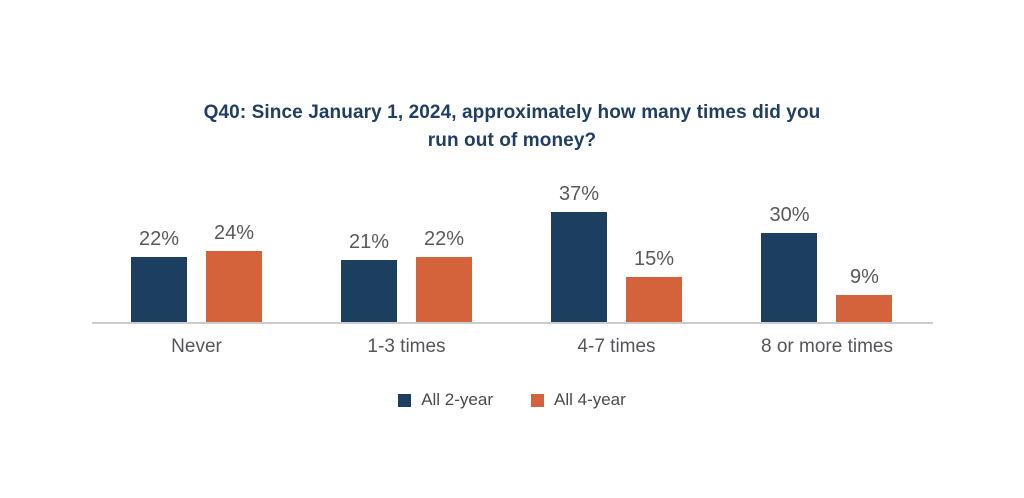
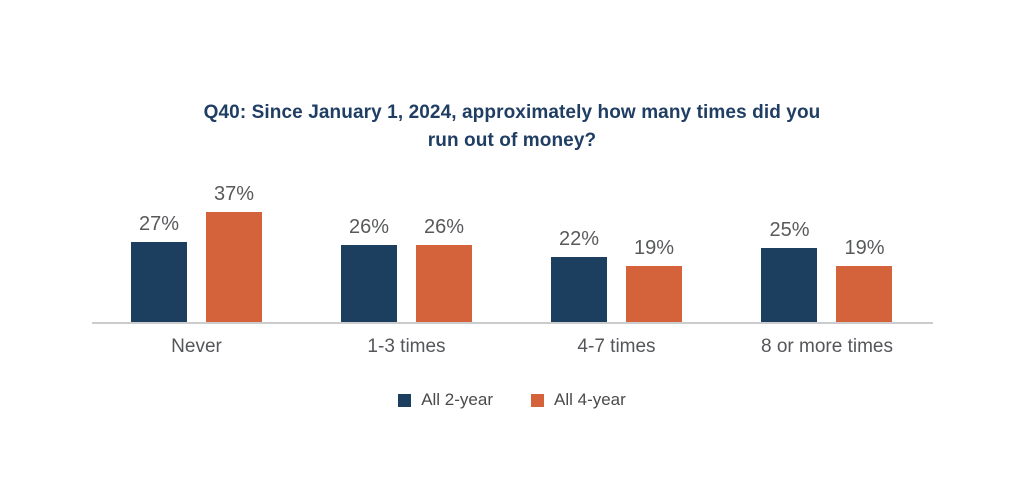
All 2-year/Never: 22% -> 27%
All 4-year/Never: 24% -> 37%
All 2-year/1-3 times: 21% -> 26%
All 4-year/1-3 times: 22% -> 26%
All 2-year/4-7 times: 37% -> 22%
All 4-year/4-7 times: 15% -> 19%
All 2-year/8 or more times: 30% -> 25%
All 4-year/8 or more times: 9% -> 19%
